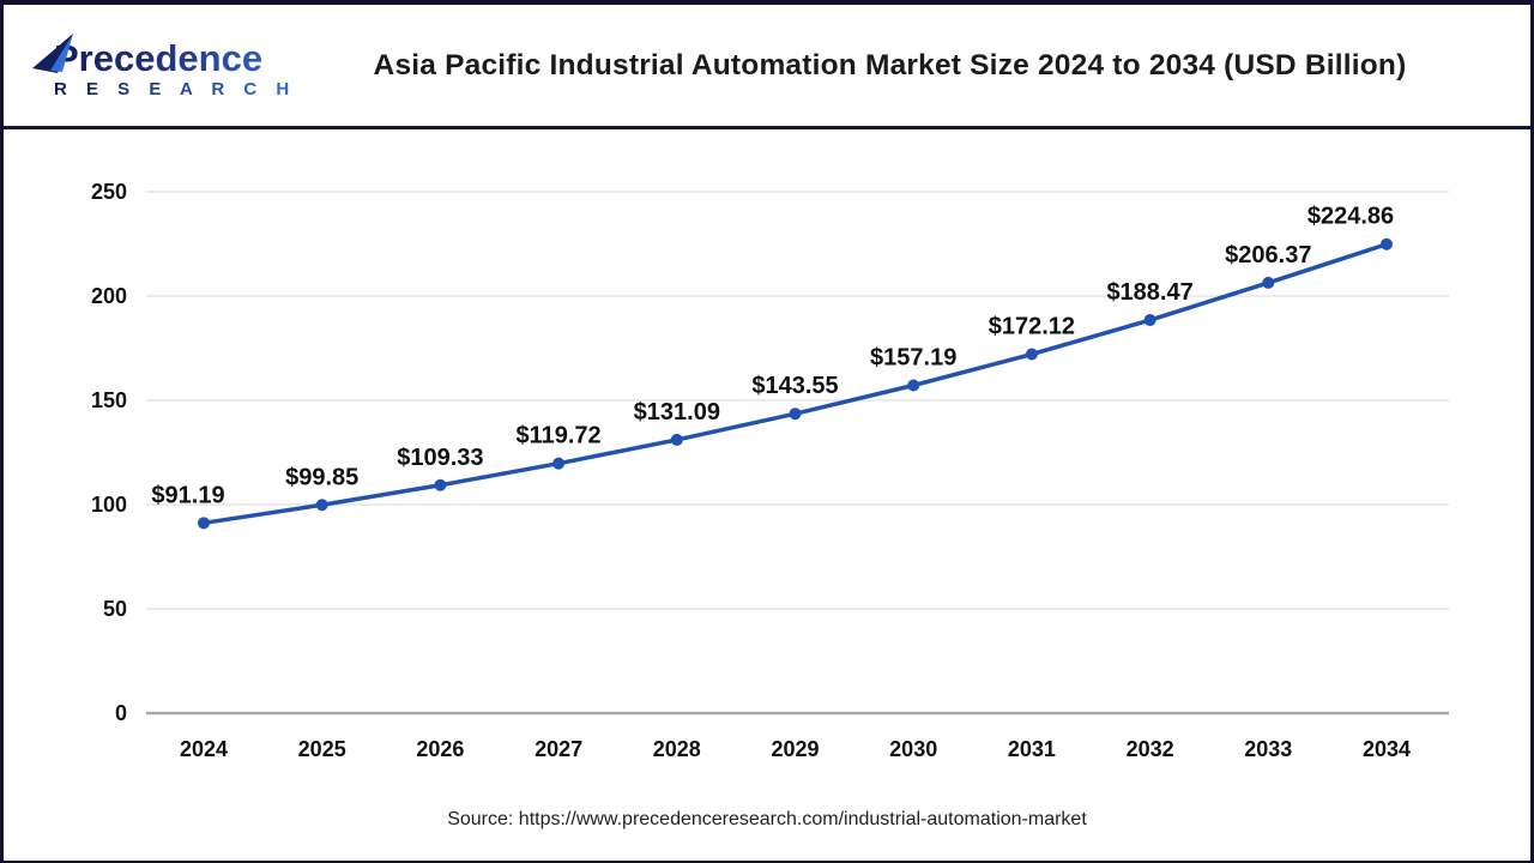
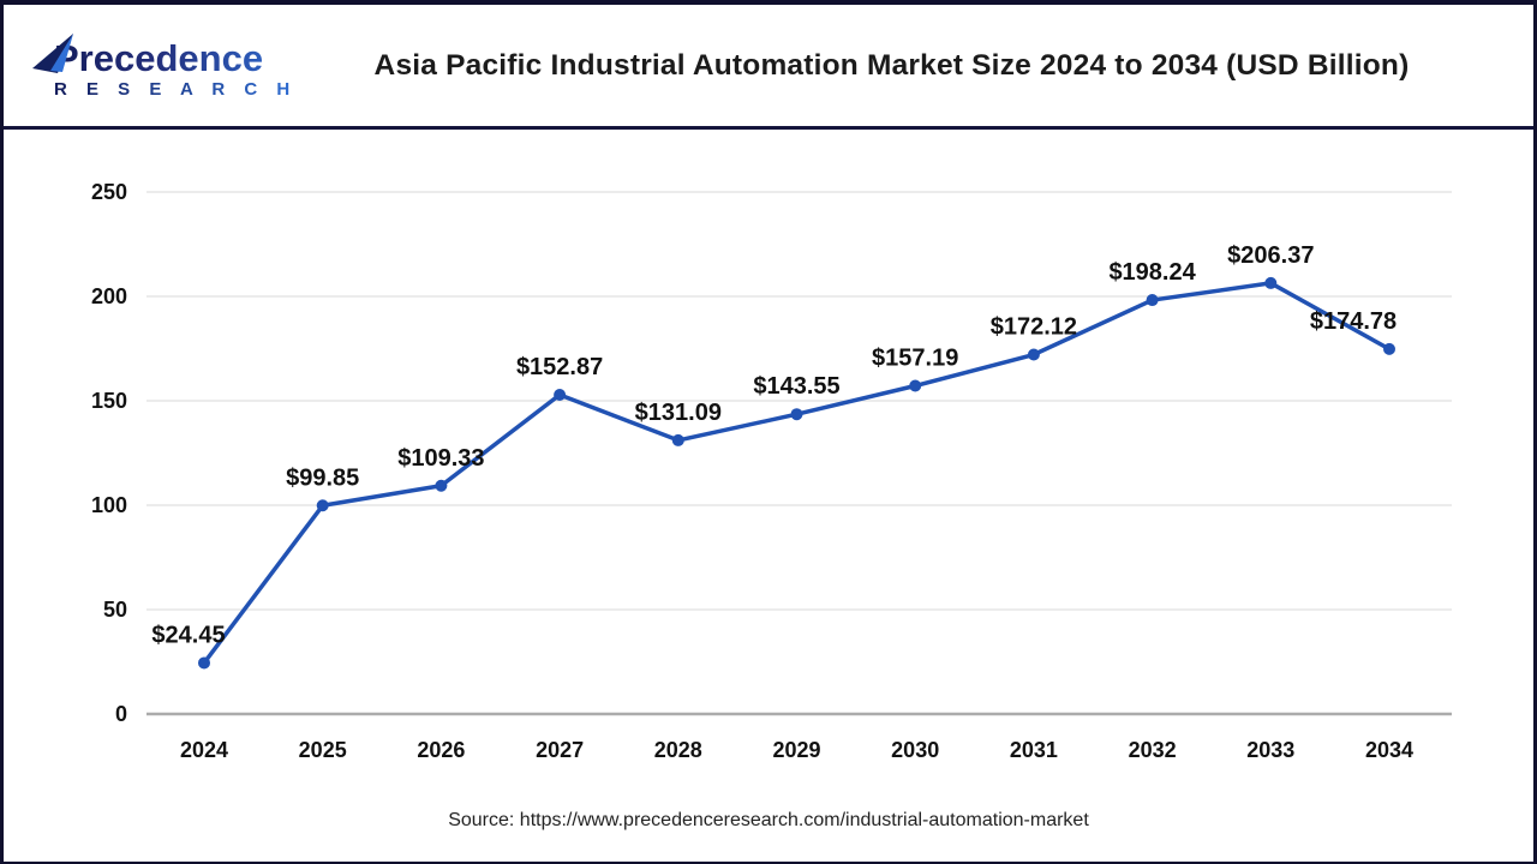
2024: $91.19 -> $24.45
2027: $119.72 -> $152.87
2032: $188.47 -> $198.24
2034: $224.86 -> $174.78
